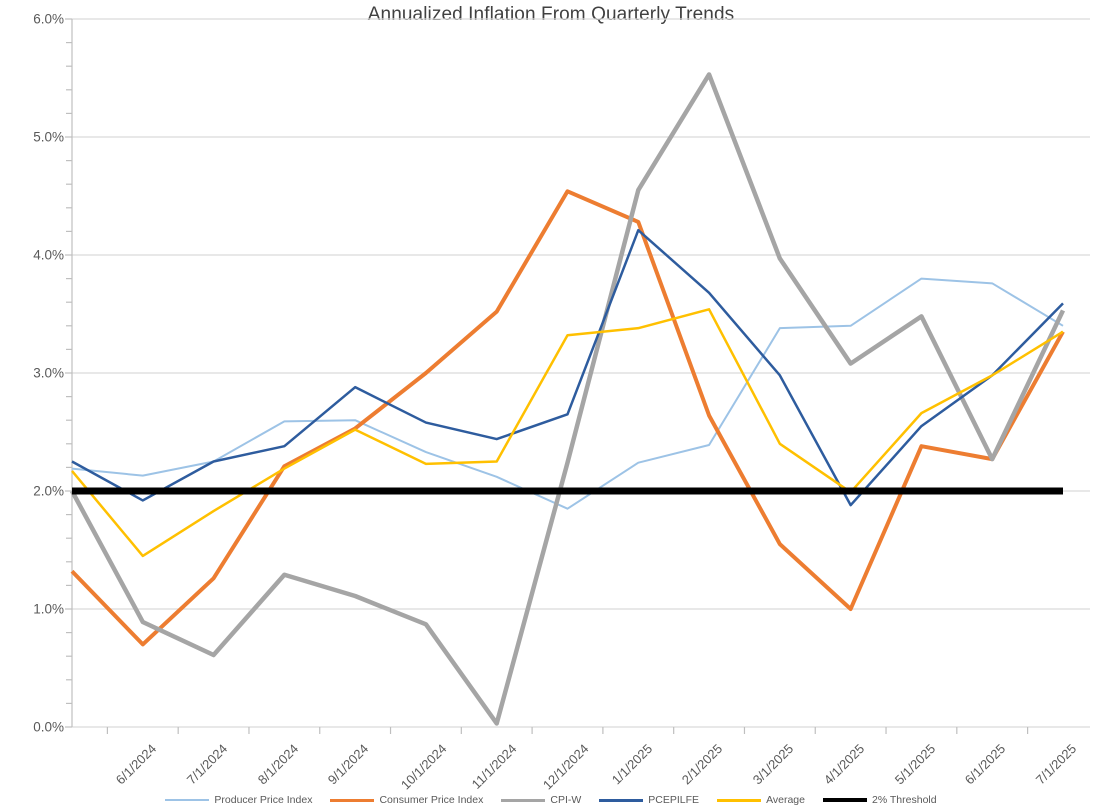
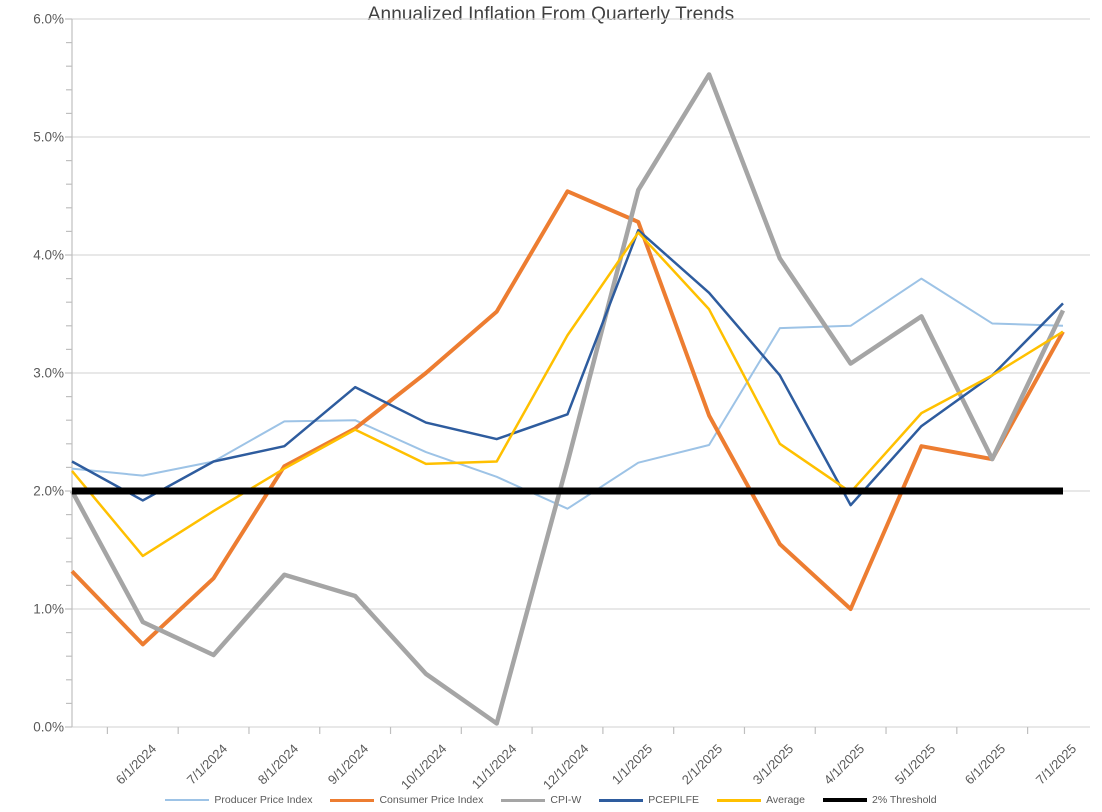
CPI-W/11/1/2024: 0.87% -> 0.45%
Average/2/1/2025: 3.38% -> 4.19%
Producer Price Index/7/1/2025: 3.76% -> 3.42%
